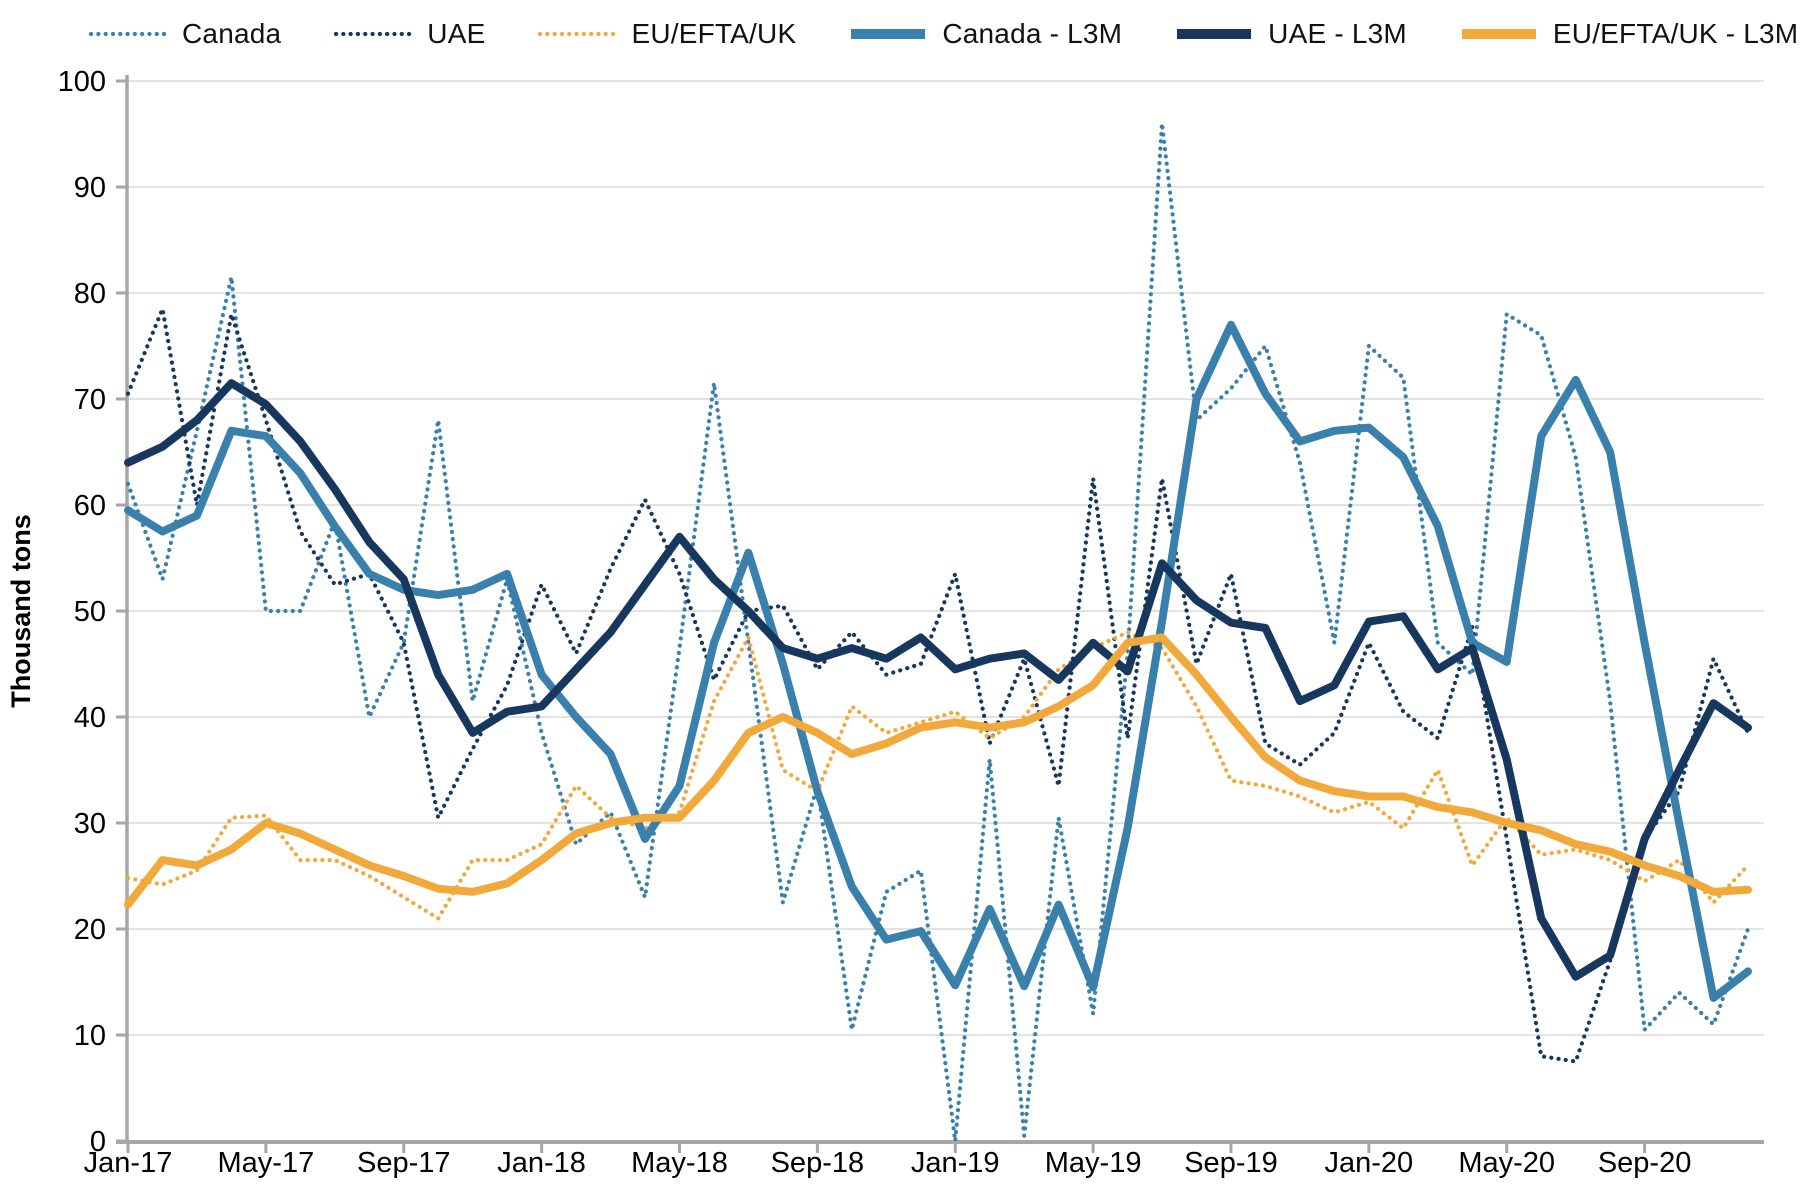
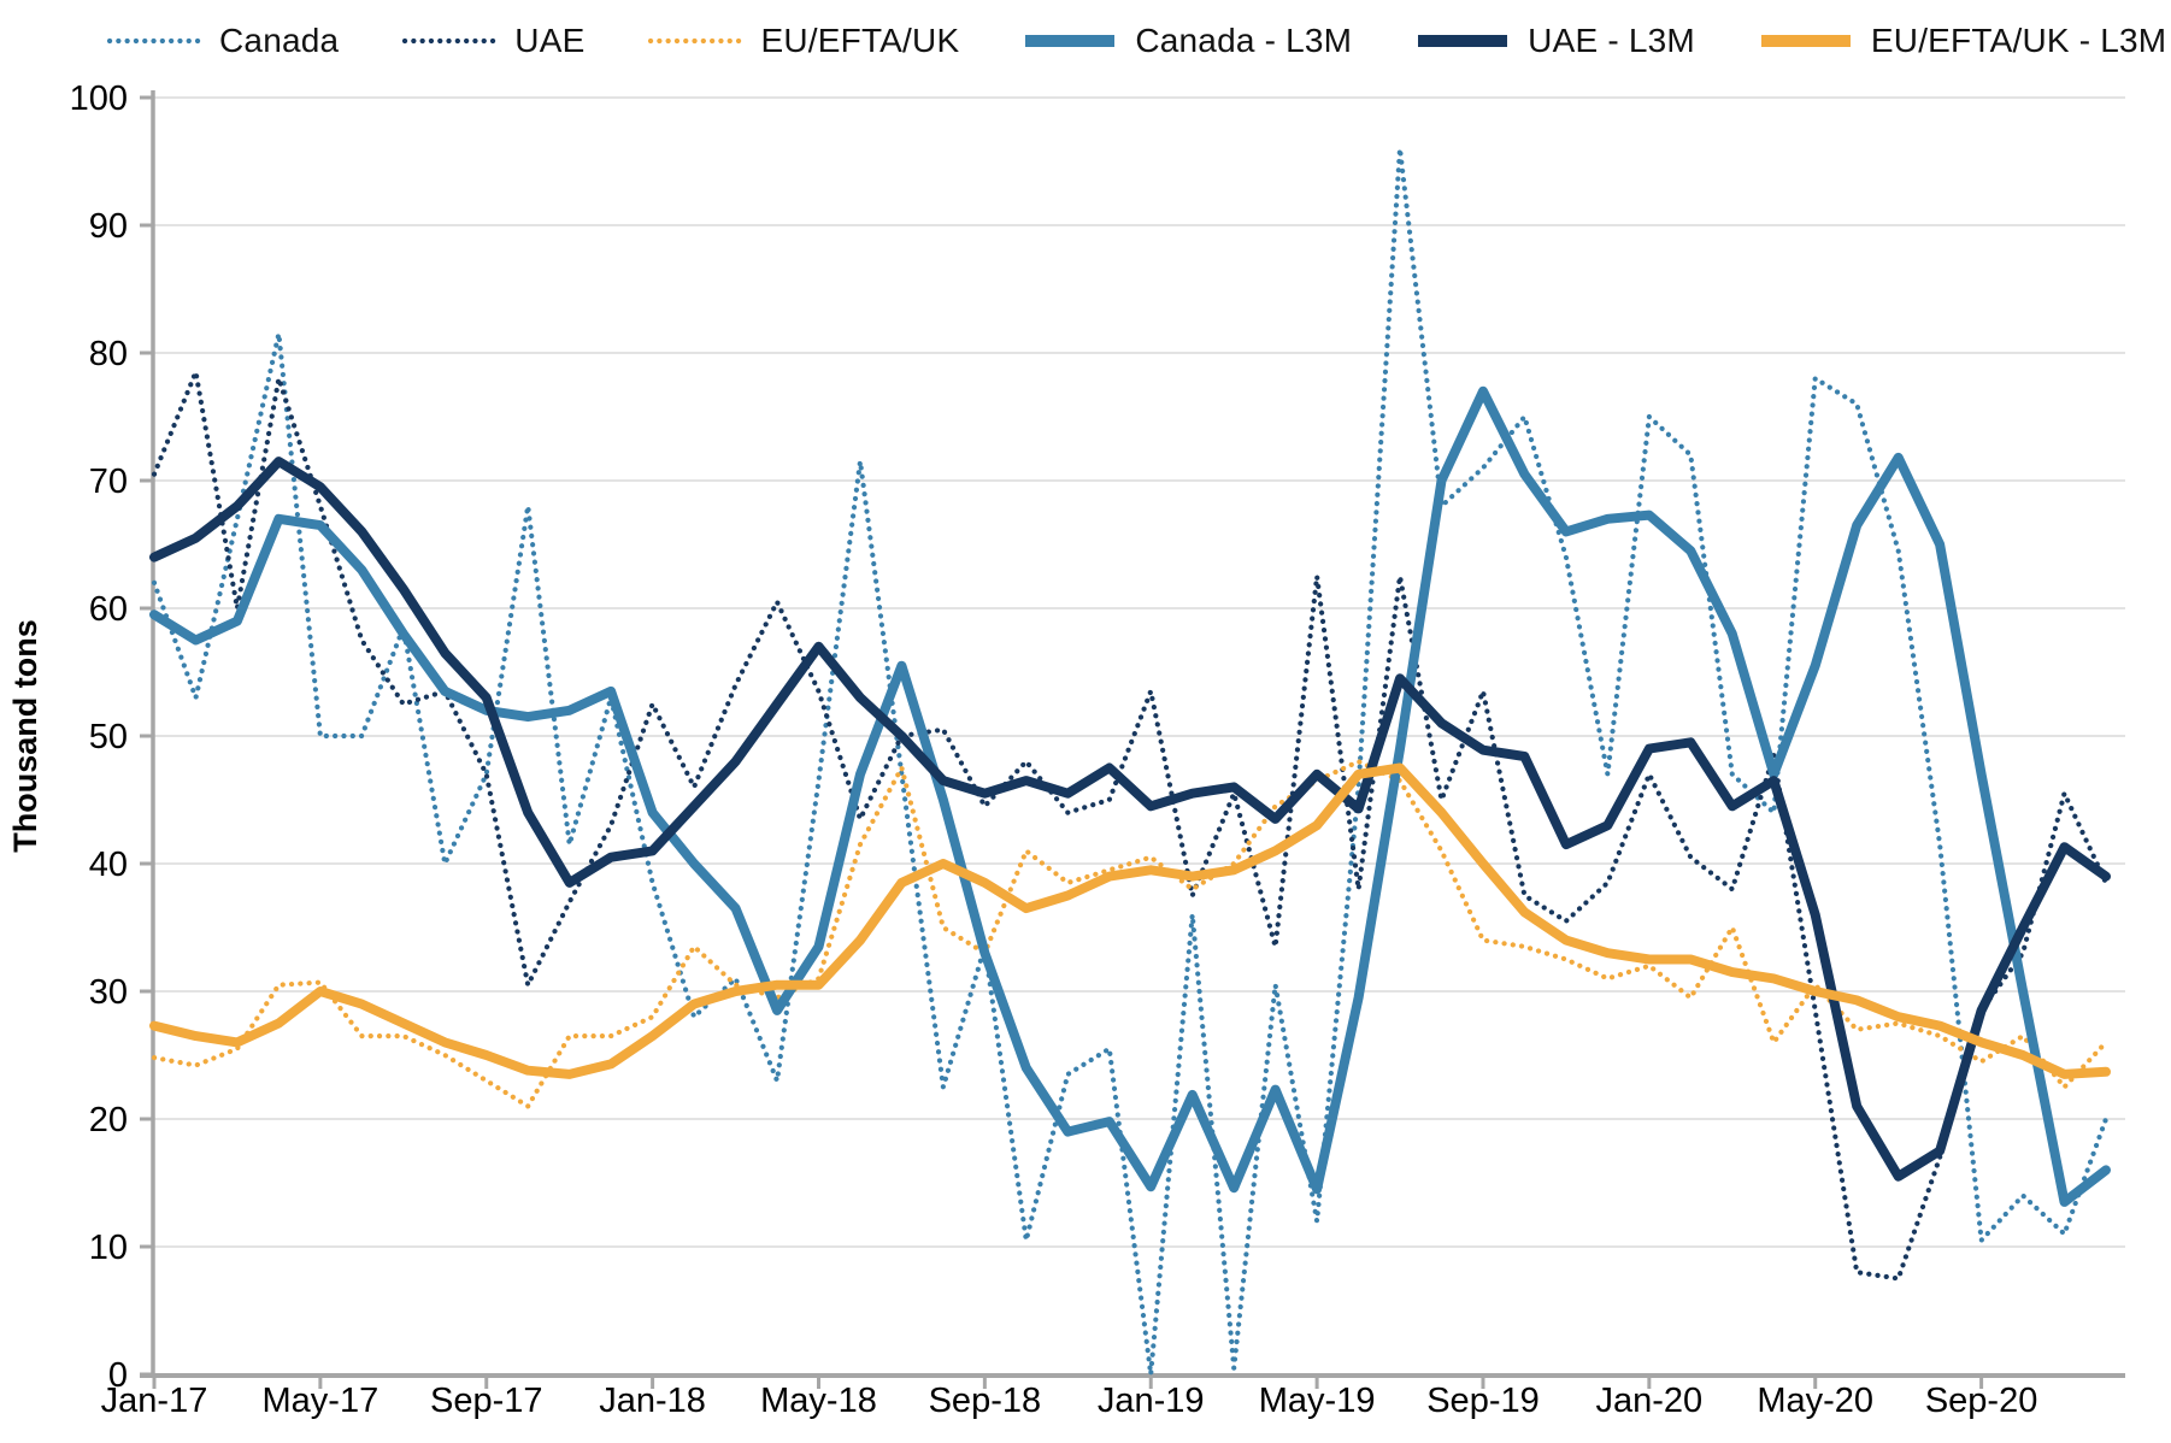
EU/EFTA/UK - L3M/Jan-17: 22.3 -> 27.3
Canada - L3M/May-20: 45.2 -> 55.5
